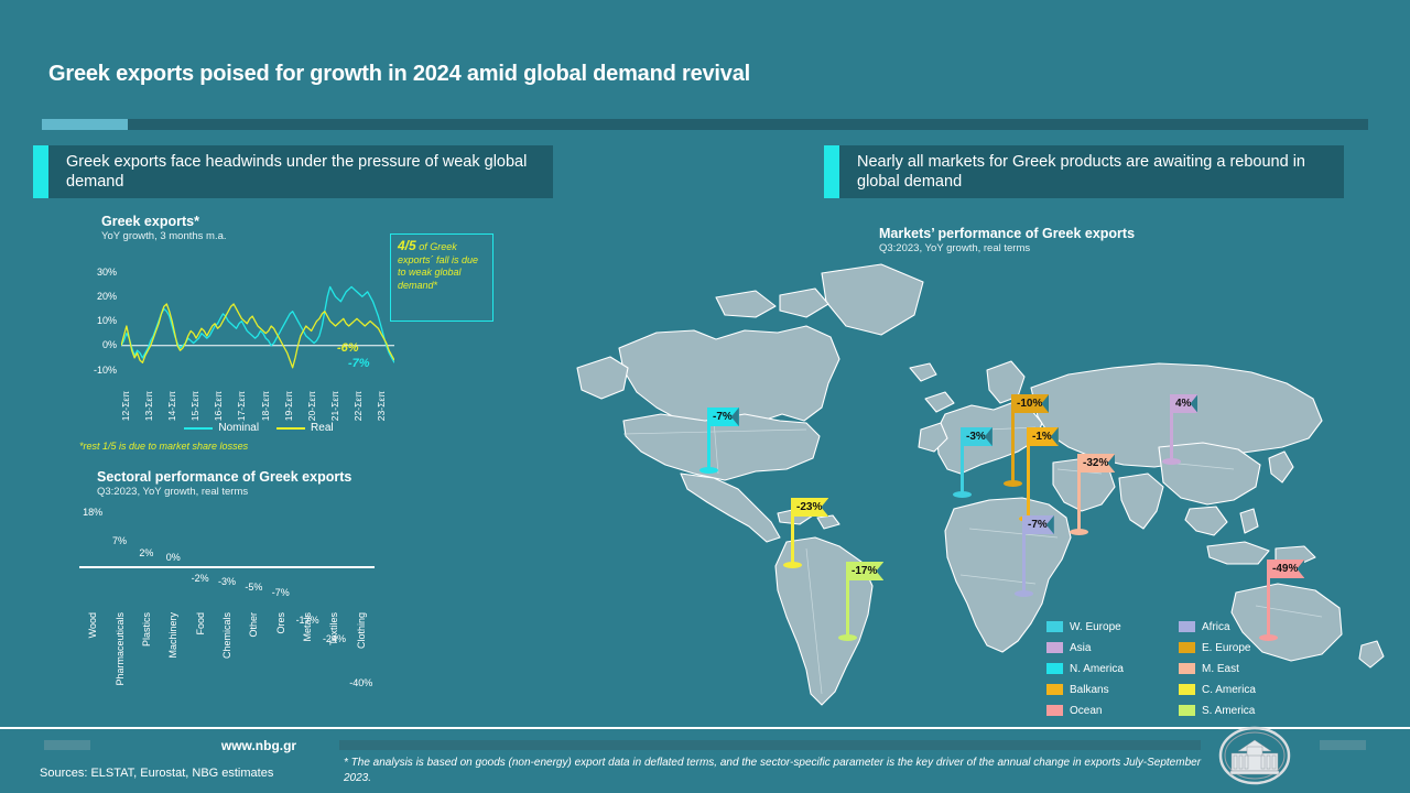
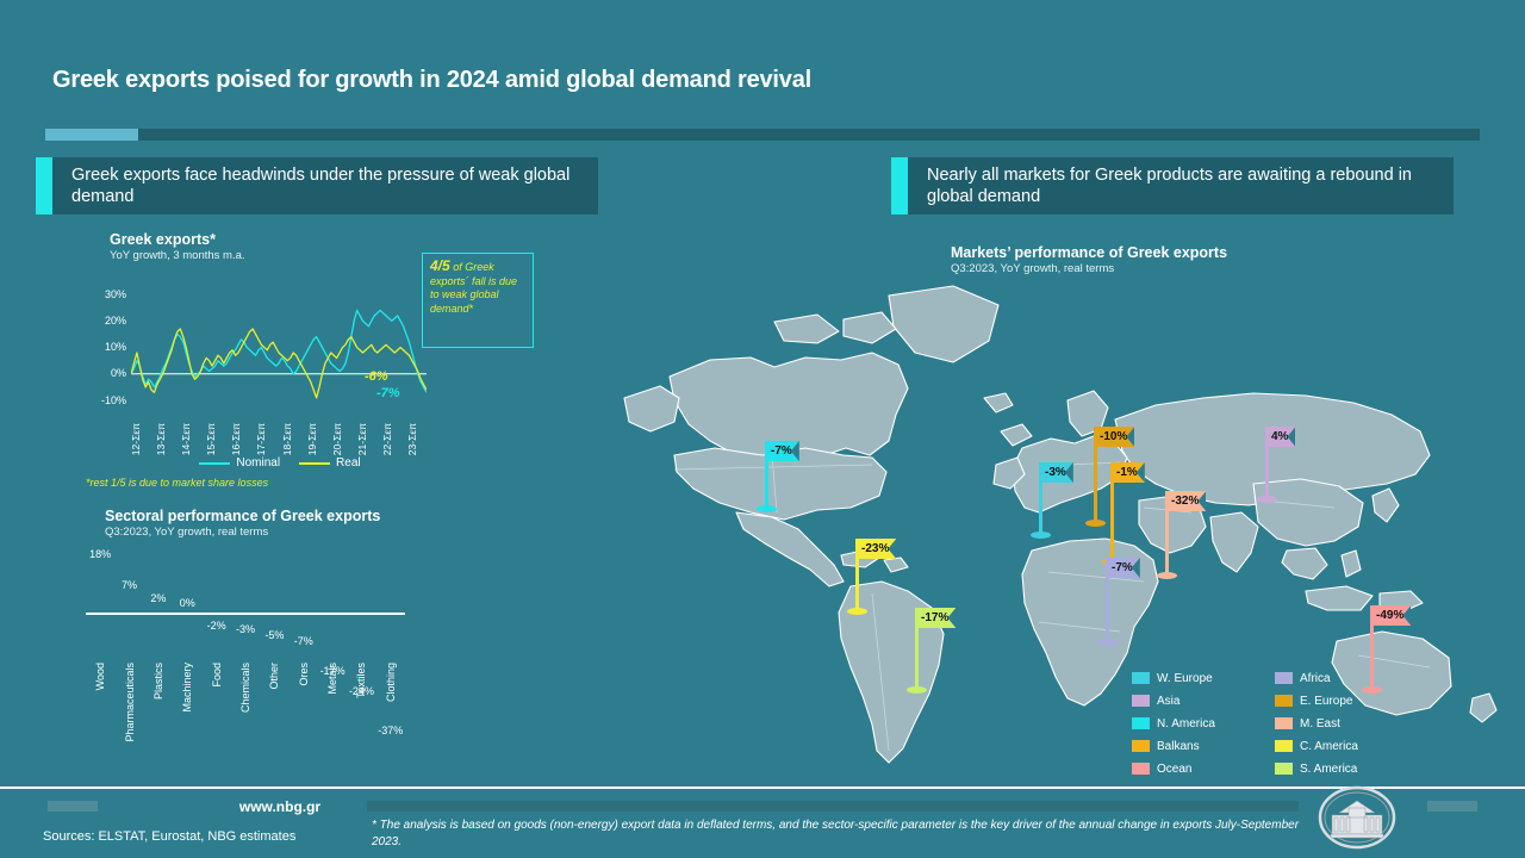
Sectoral performance of Greek exports/Clothing: -40% -> -37%
